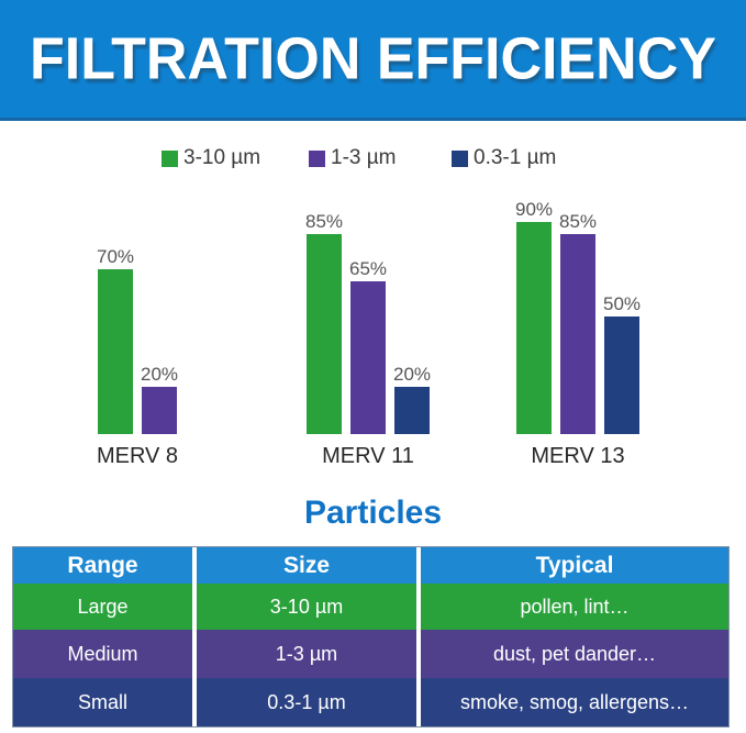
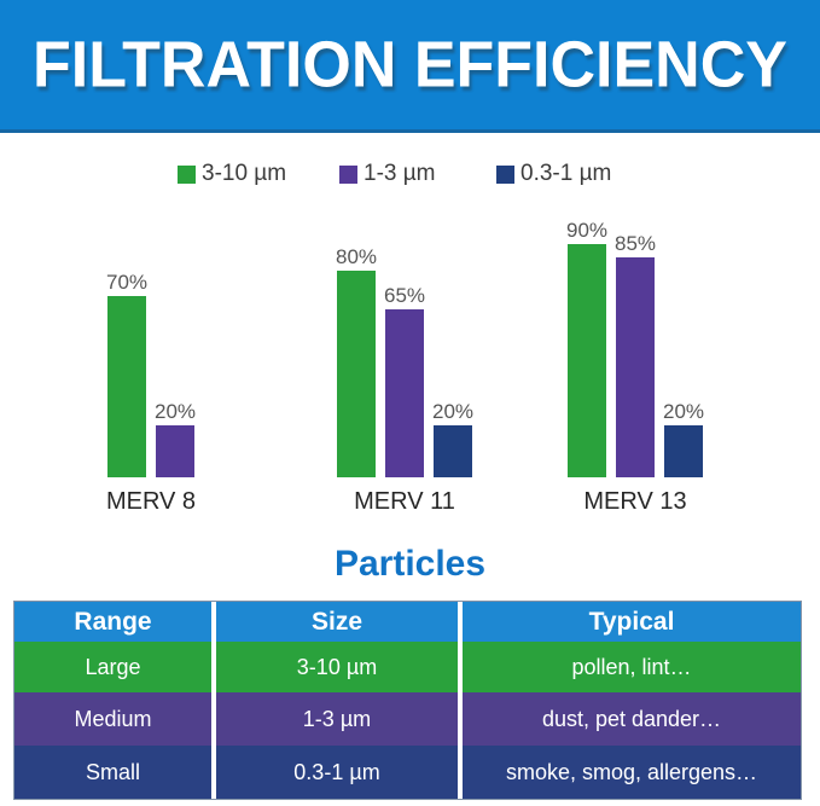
3-10 µm/MERV 11: 85% -> 80%
0.3-1 µm/MERV 13: 50% -> 20%
